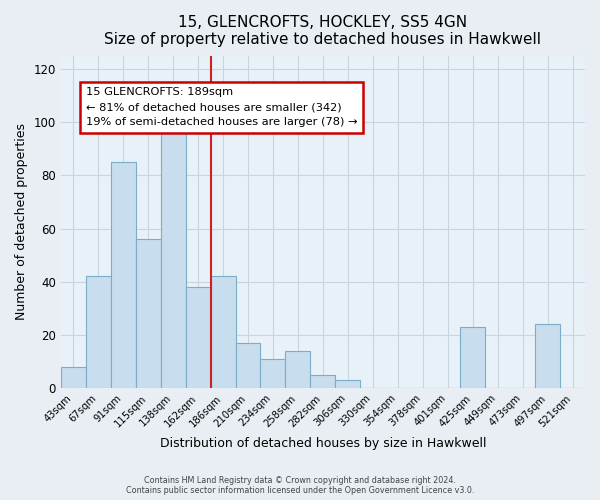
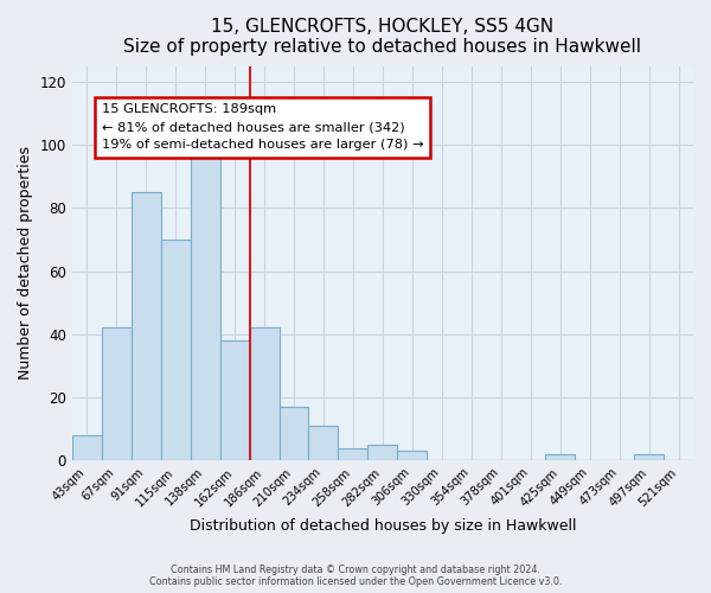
115sqm: 56 -> 70
258sqm: 14 -> 4
425sqm: 23 -> 2
497sqm: 24 -> 2
